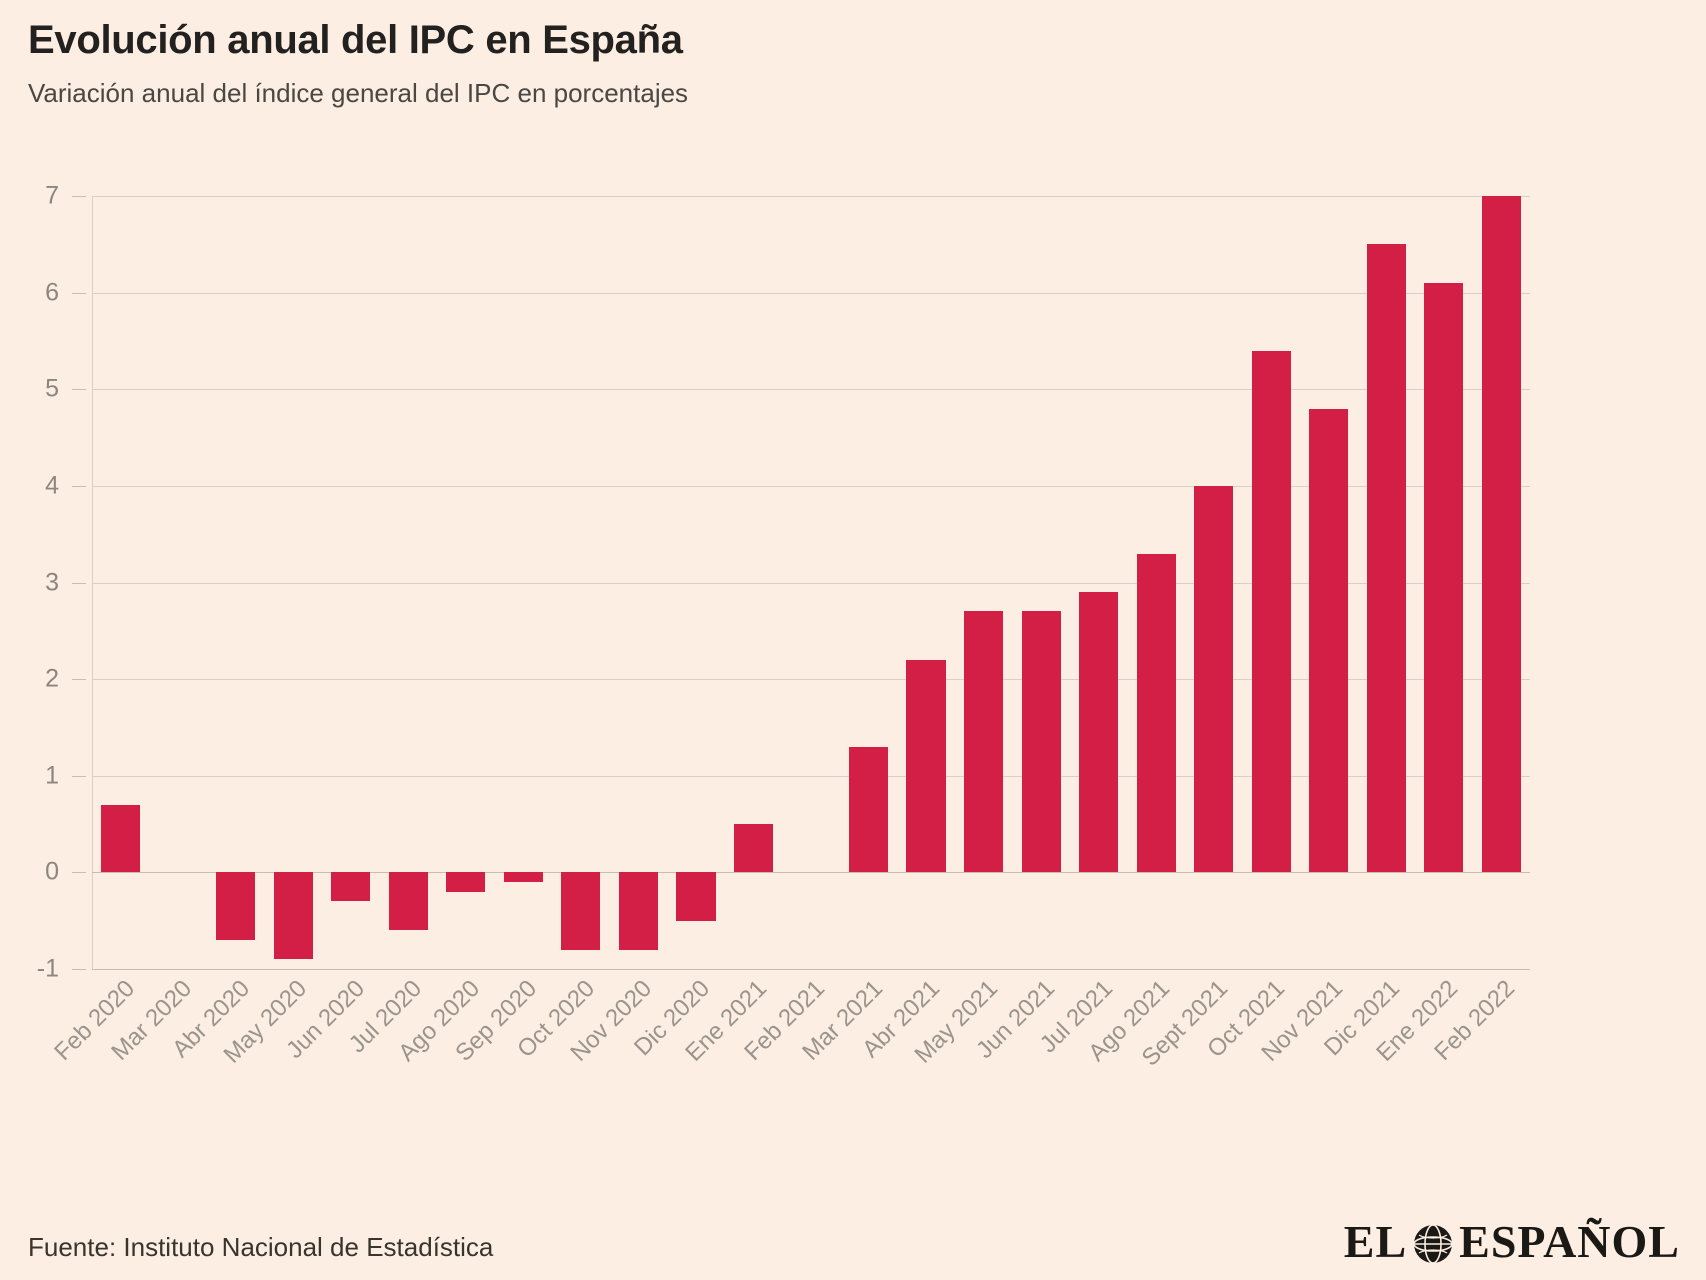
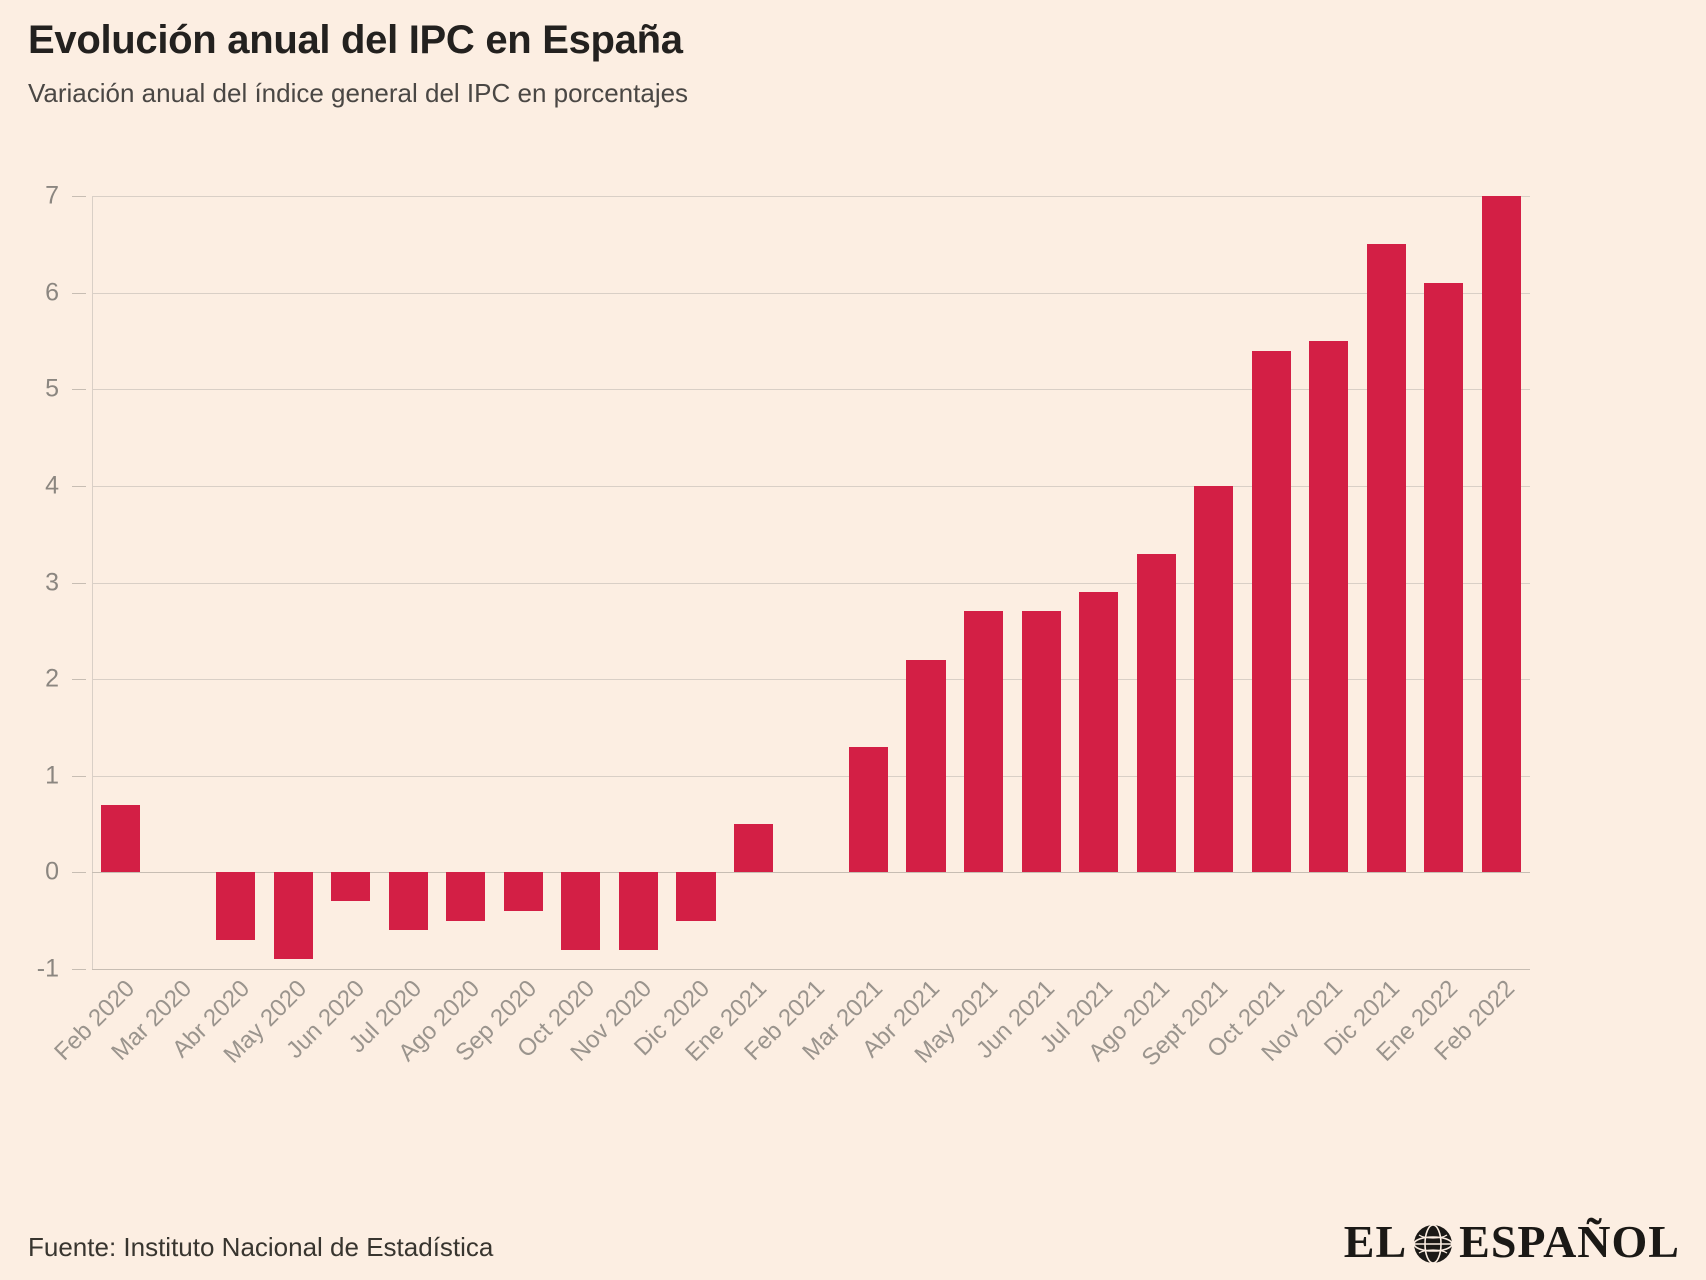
Ago 2020: -0.2 -> -0.5
Sep 2020: -0.1 -> -0.4
Nov 2021: 4.8 -> 5.5
